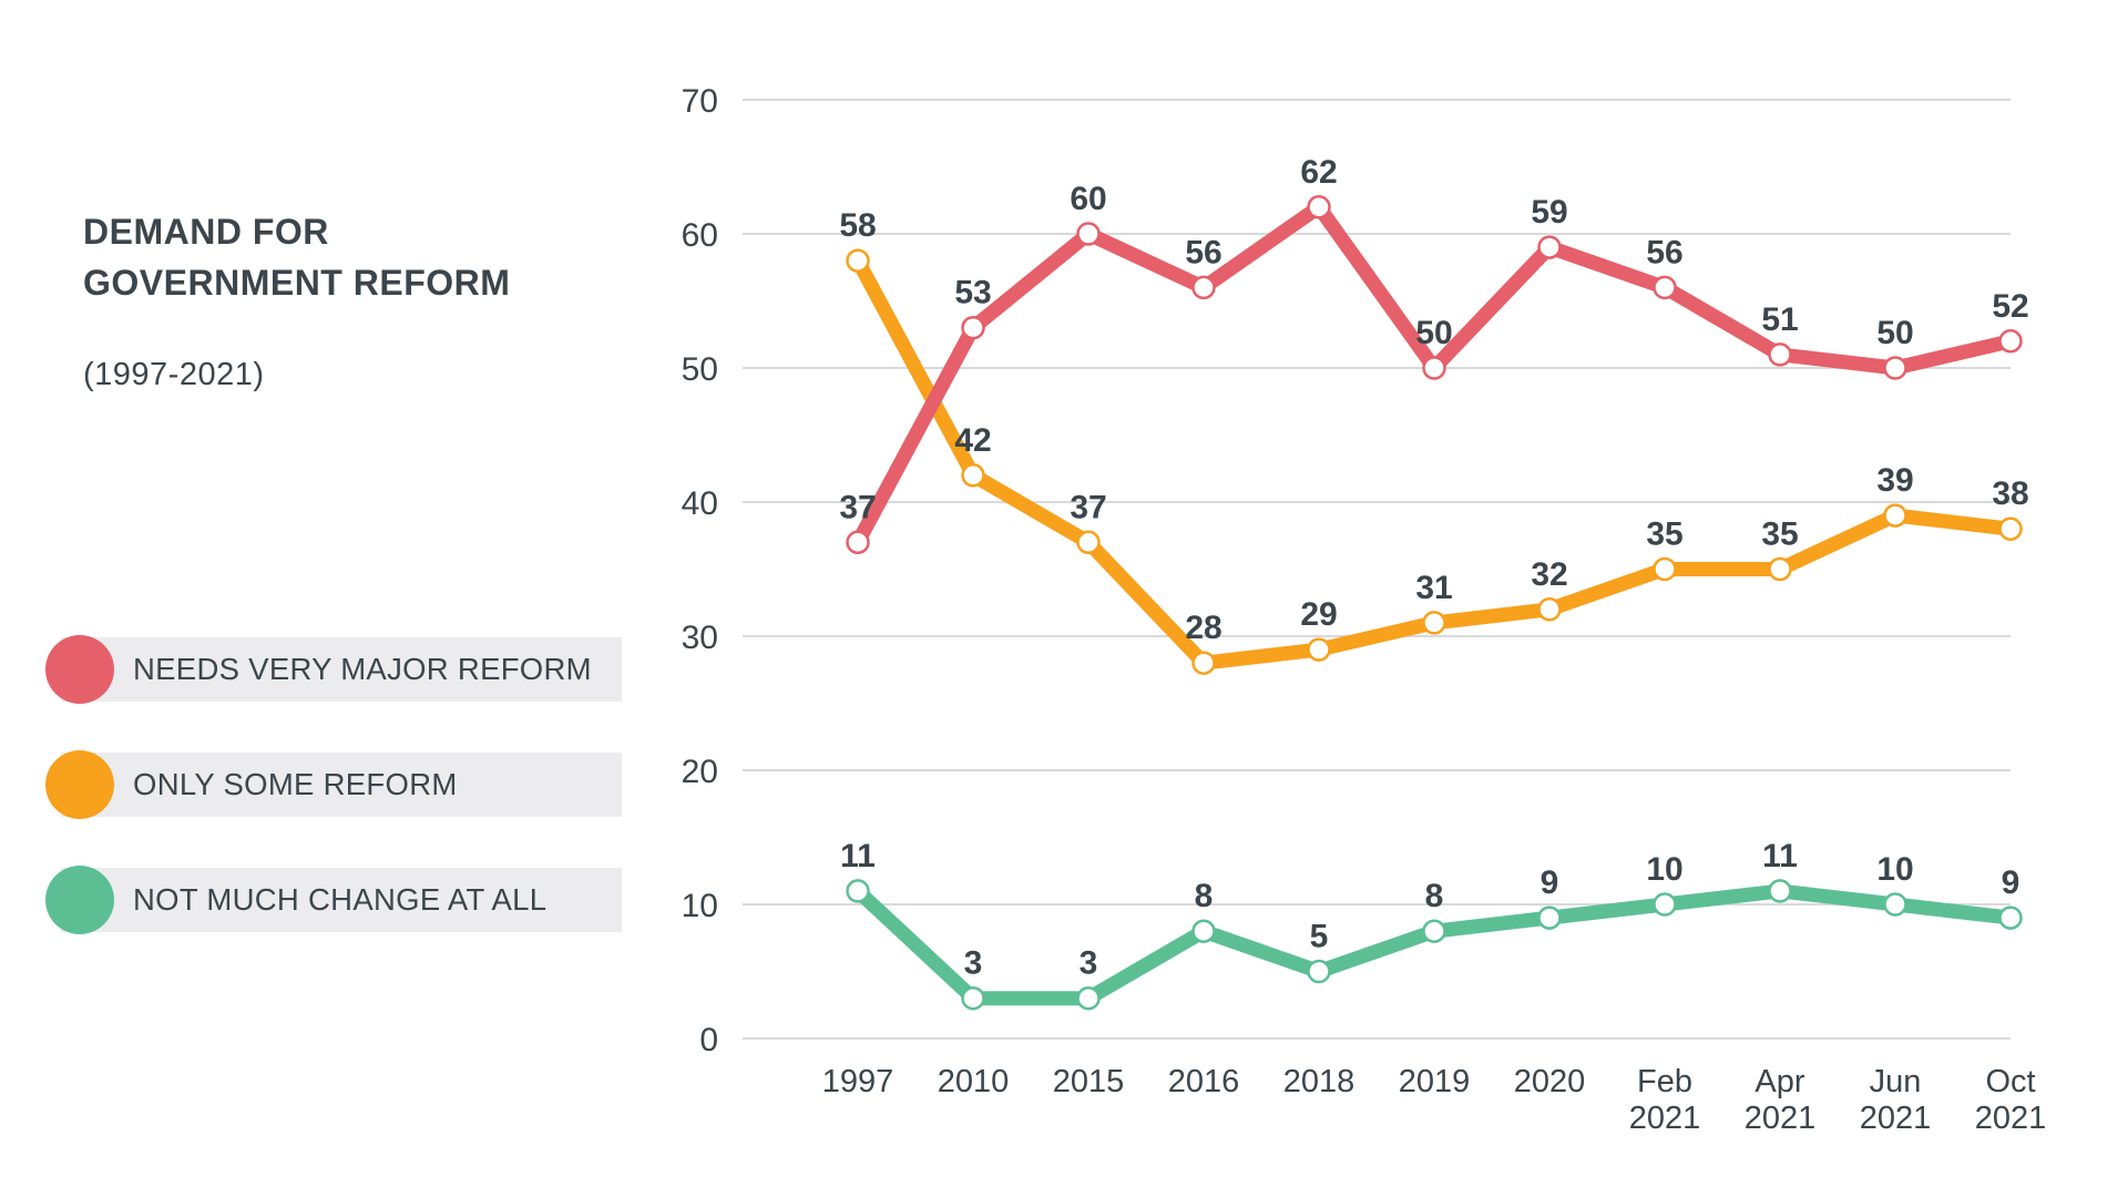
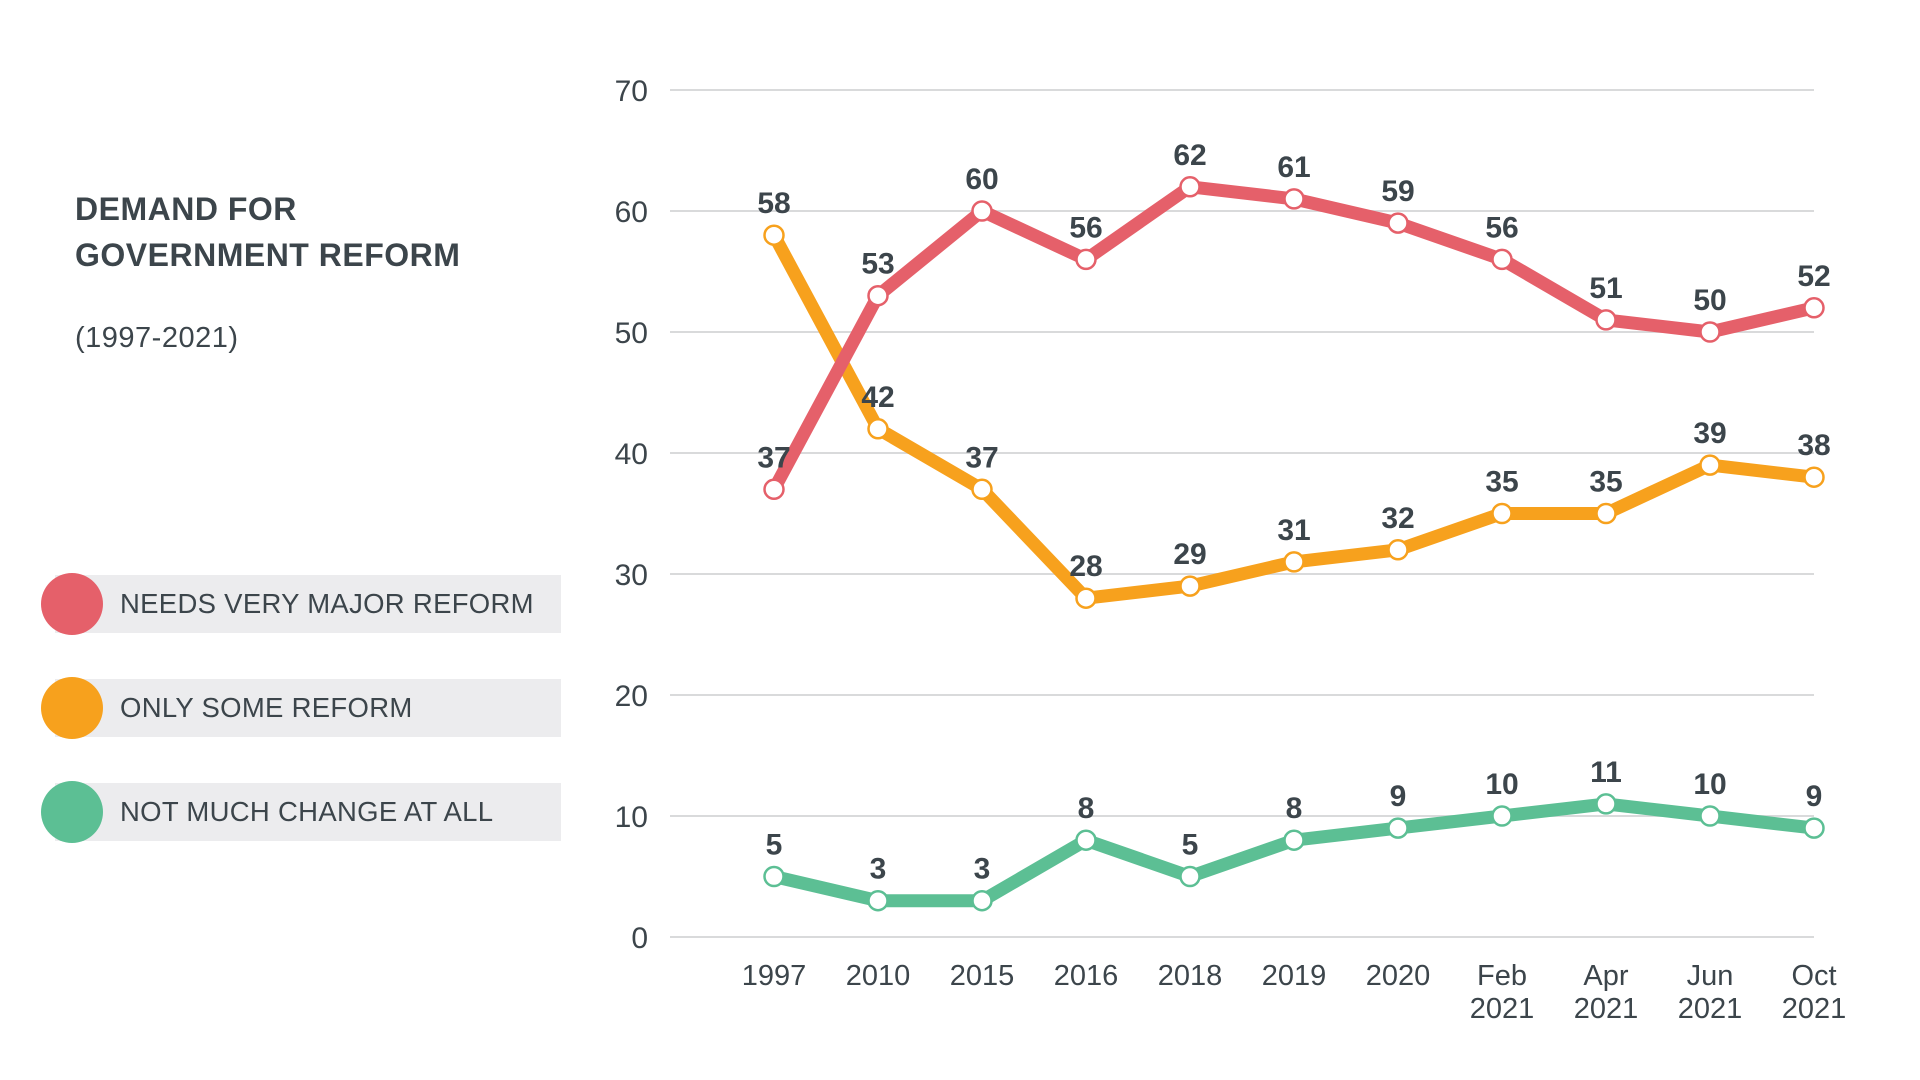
NOT MUCH CHANGE AT ALL/1997: 11 -> 5
NEEDS VERY MAJOR REFORM/2019: 50 -> 61
